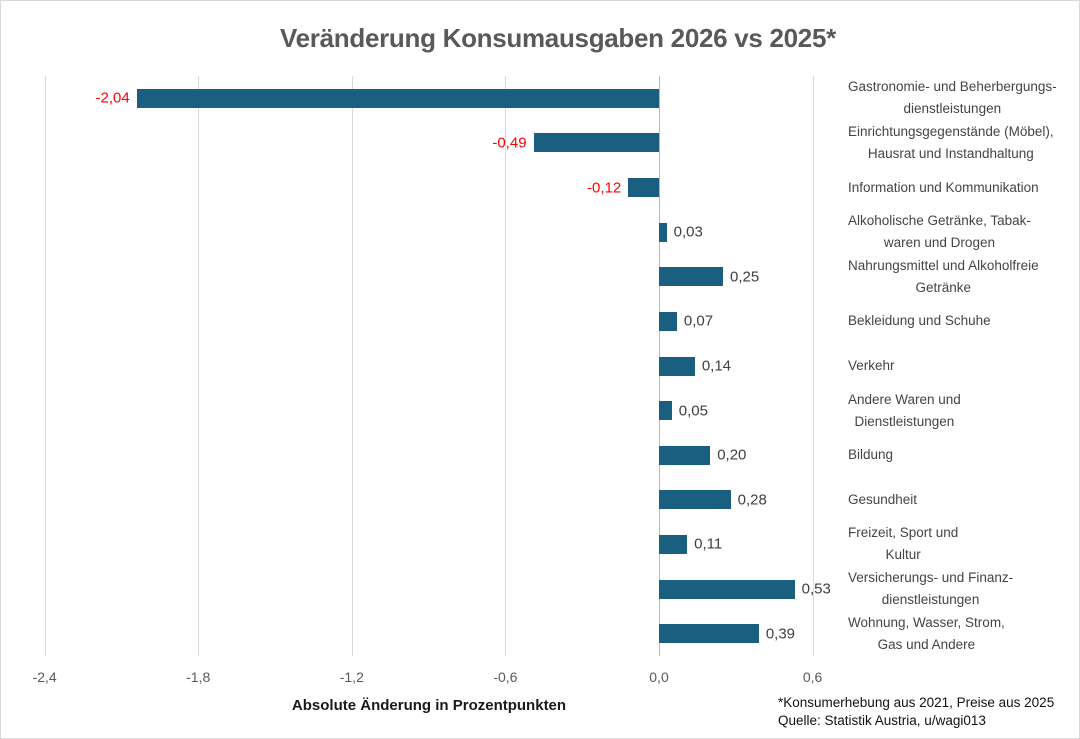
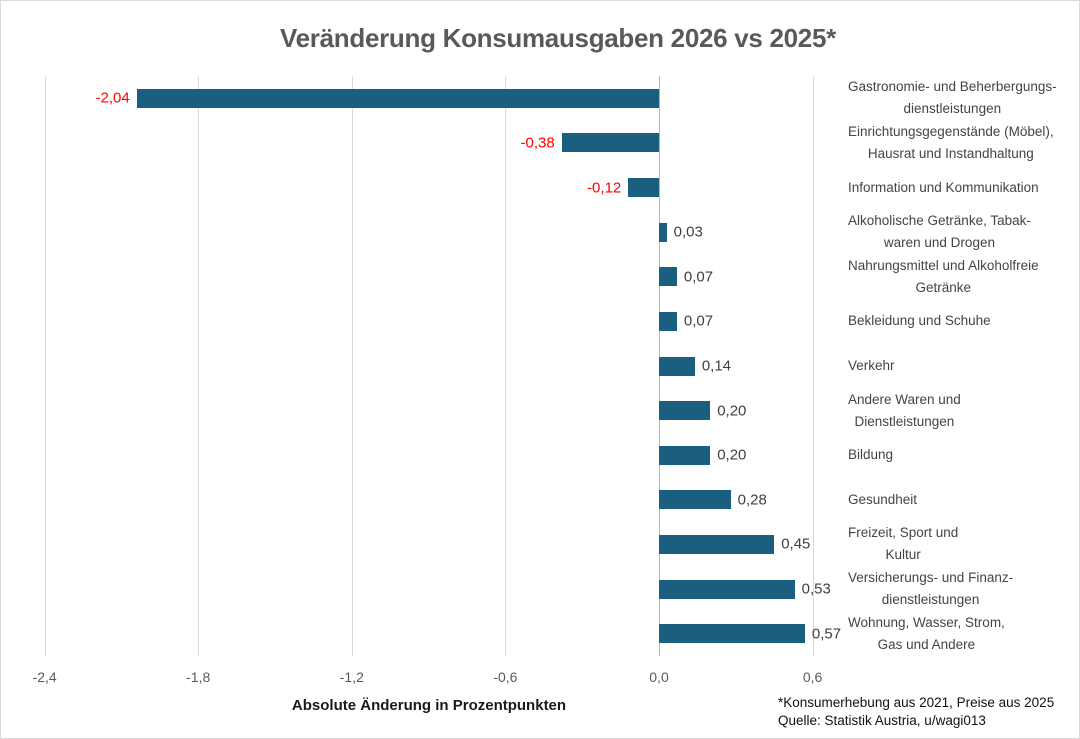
Einrichtungsgegenstände (Möbel), Hausrat und Instandhaltung: -0,49 -> -0,38
Nahrungsmittel und Alkoholfreie Getränke: 0,25 -> 0,07
Andere Waren und Dienstleistungen: 0,05 -> 0,20
Freizeit, Sport und Kultur: 0,11 -> 0,45
Wohnung, Wasser, Strom, Gas und Andere: 0,39 -> 0,57
